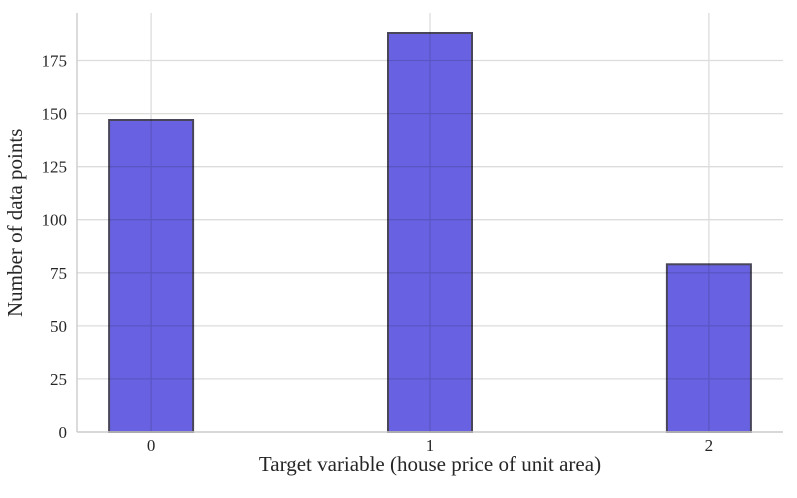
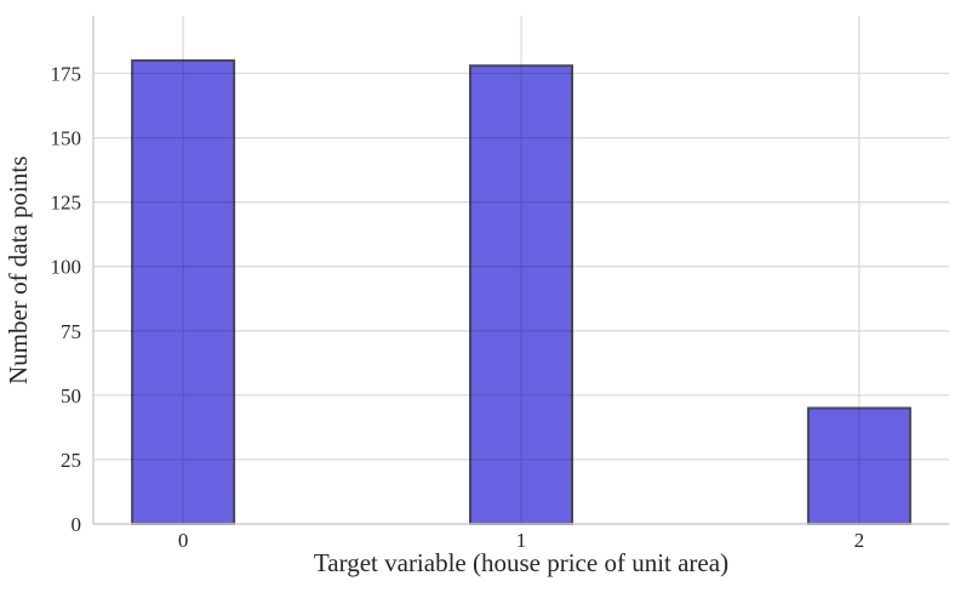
0: 147 -> 180
1: 188 -> 178
2: 79 -> 45
